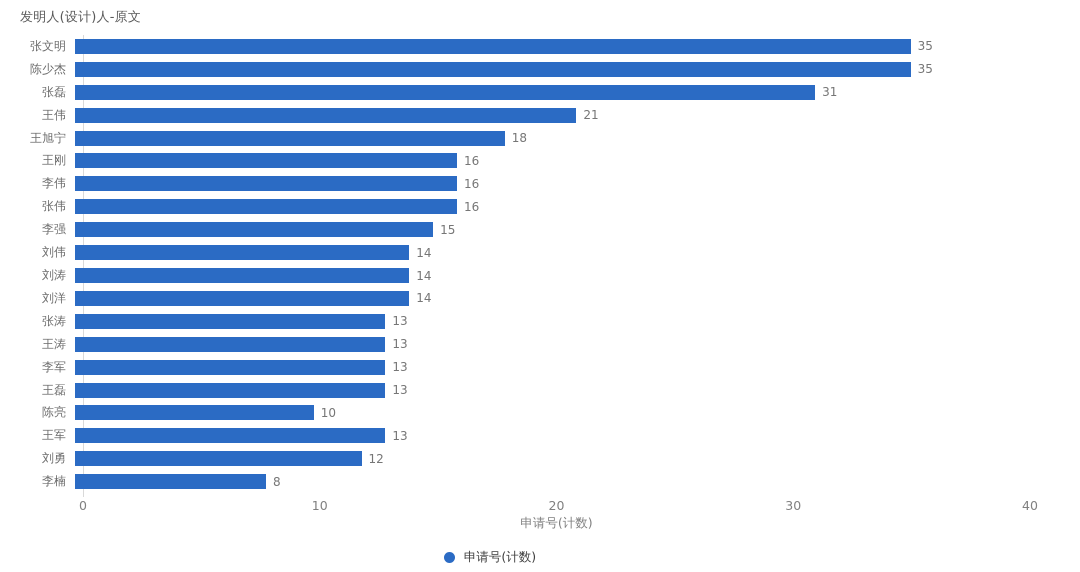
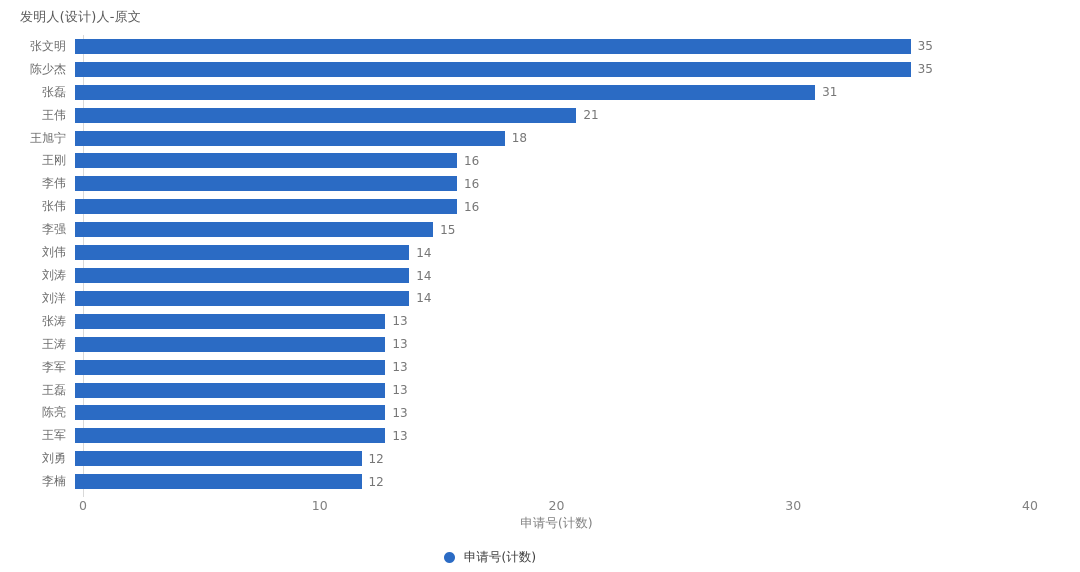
陈亮: 10 -> 13
李楠: 8 -> 12
